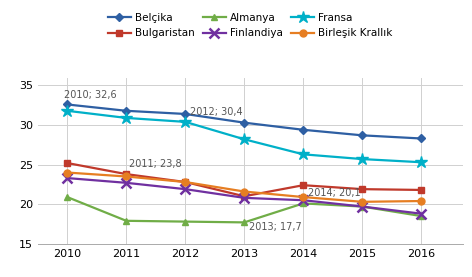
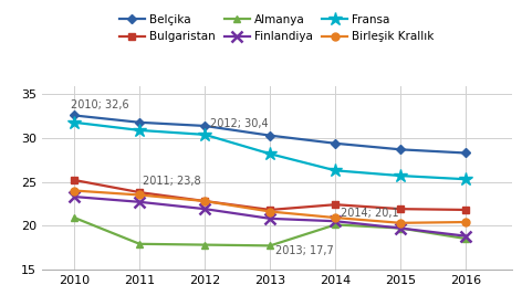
Bulgaristan/2013: 21.0 -> 21.8
